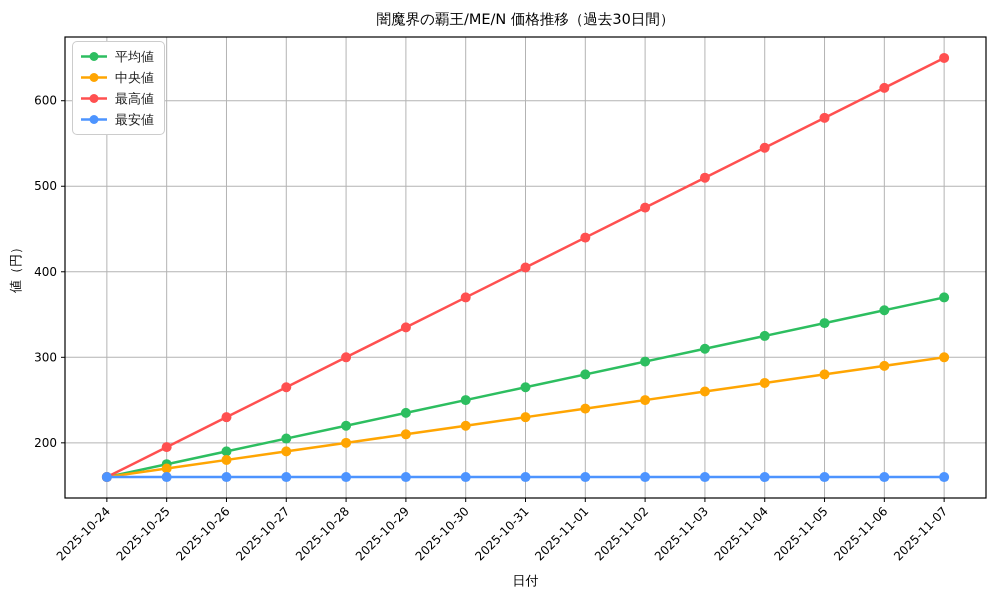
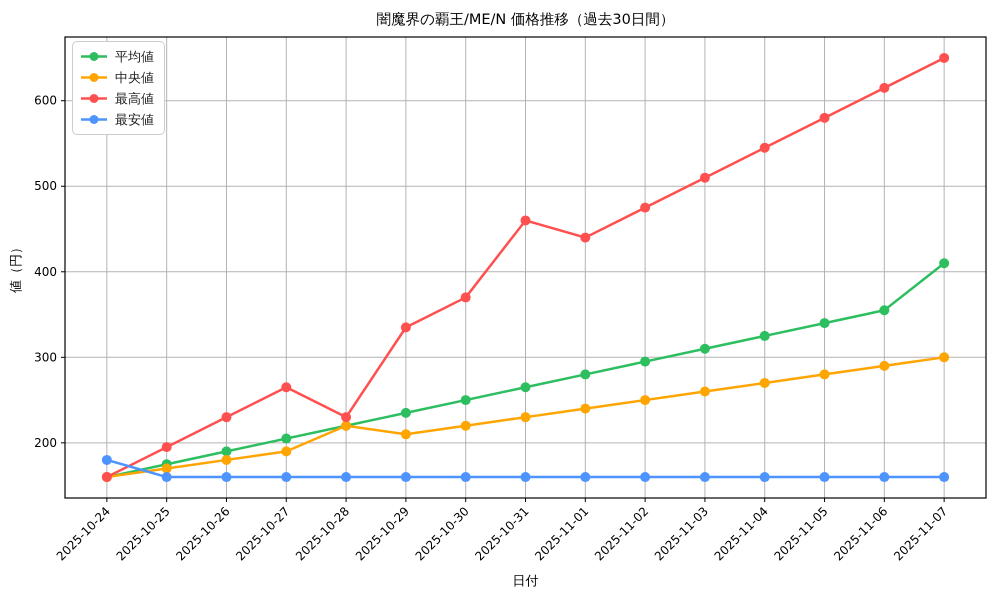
最安値/2025-10-24: 160 -> 180
中央値/2025-10-28: 200 -> 220
最高値/2025-10-28: 300 -> 230
最高値/2025-10-31: 400 -> 460
平均値/2025-11-07: 370 -> 410
